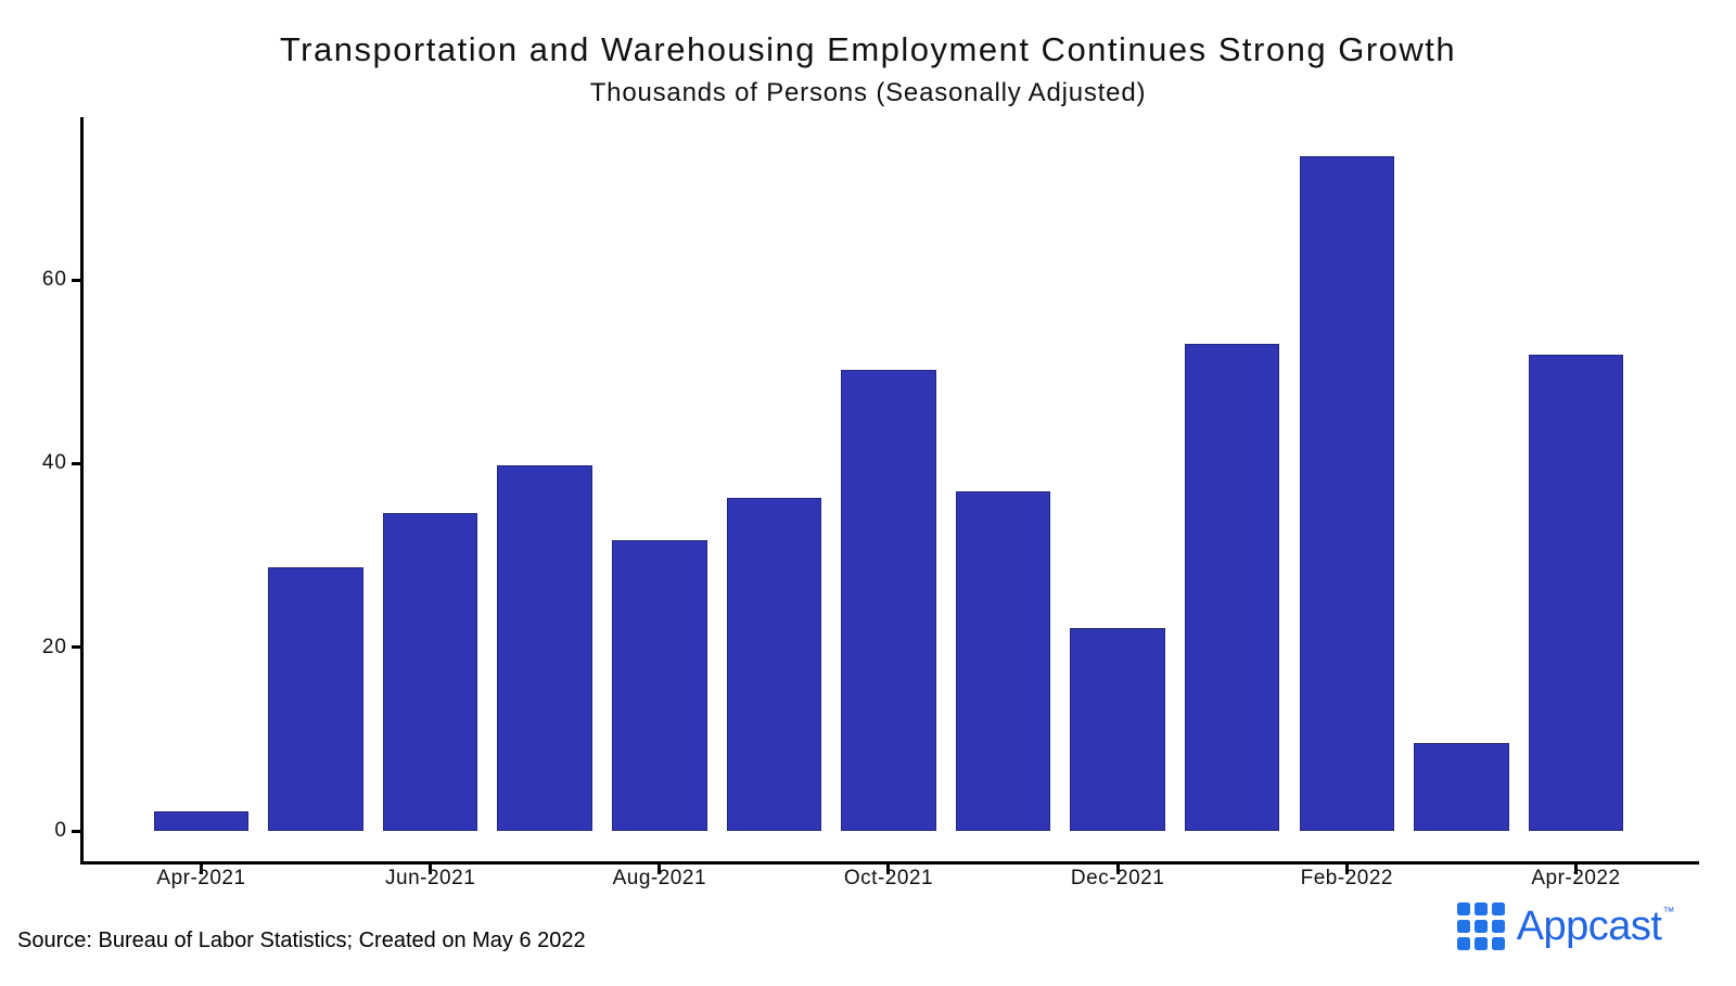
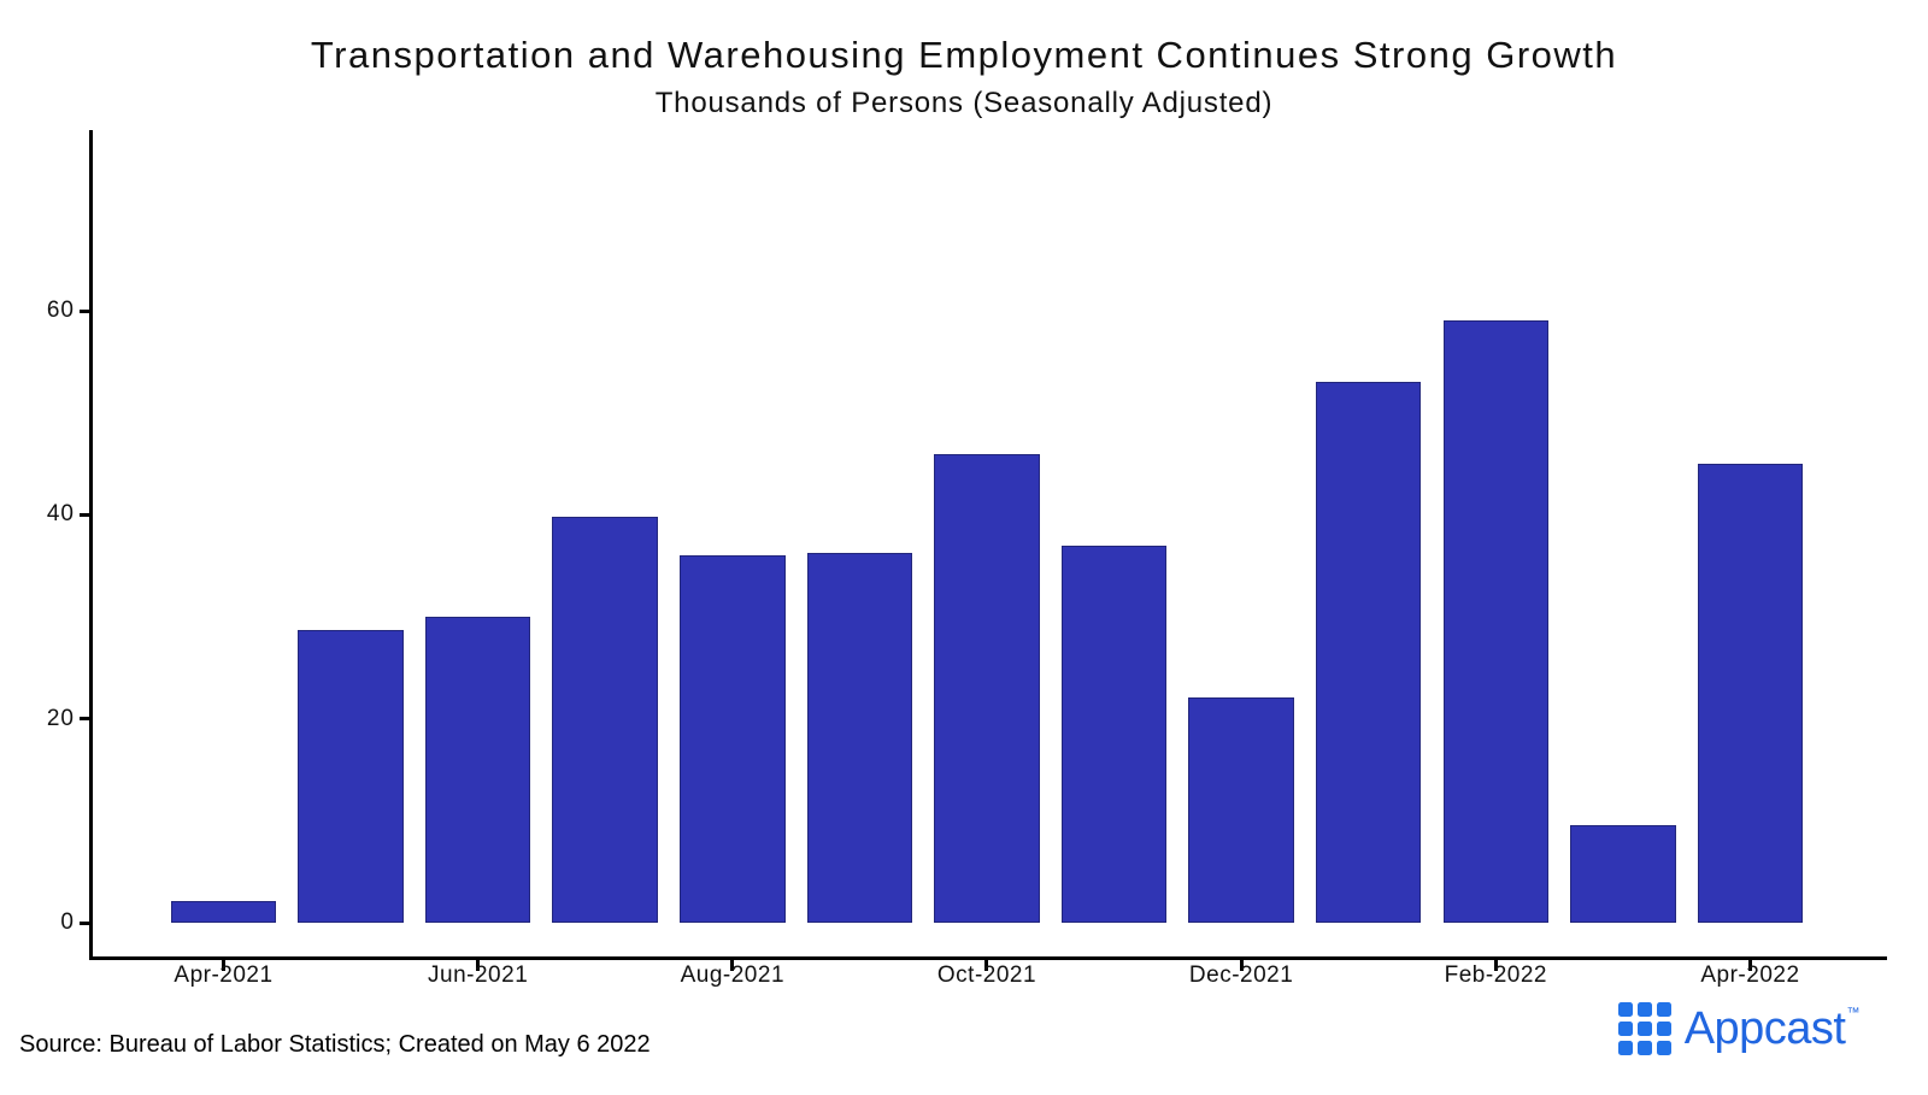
Jun-2021: 35 -> 30
Aug-2021: 32 -> 36
Oct-2021: 50 -> 46
Feb-2022: 74 -> 59
Apr-2022: 52 -> 45
